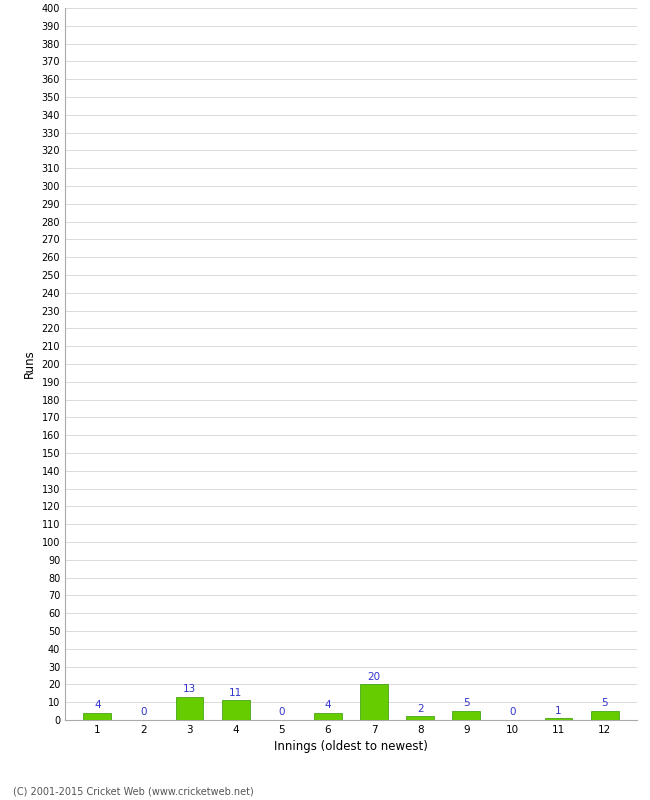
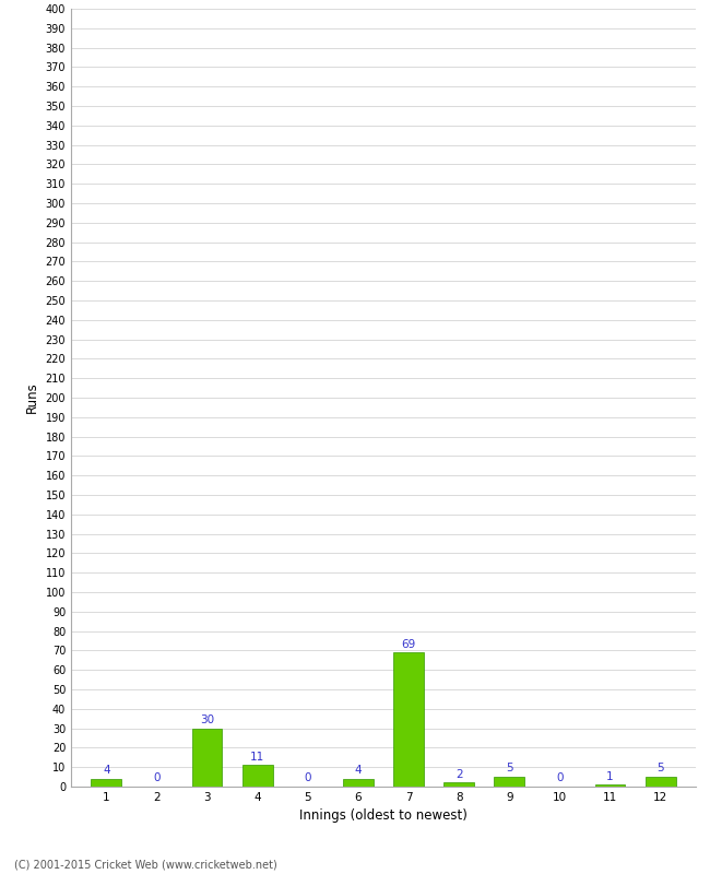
3: 13 -> 30
7: 20 -> 69
